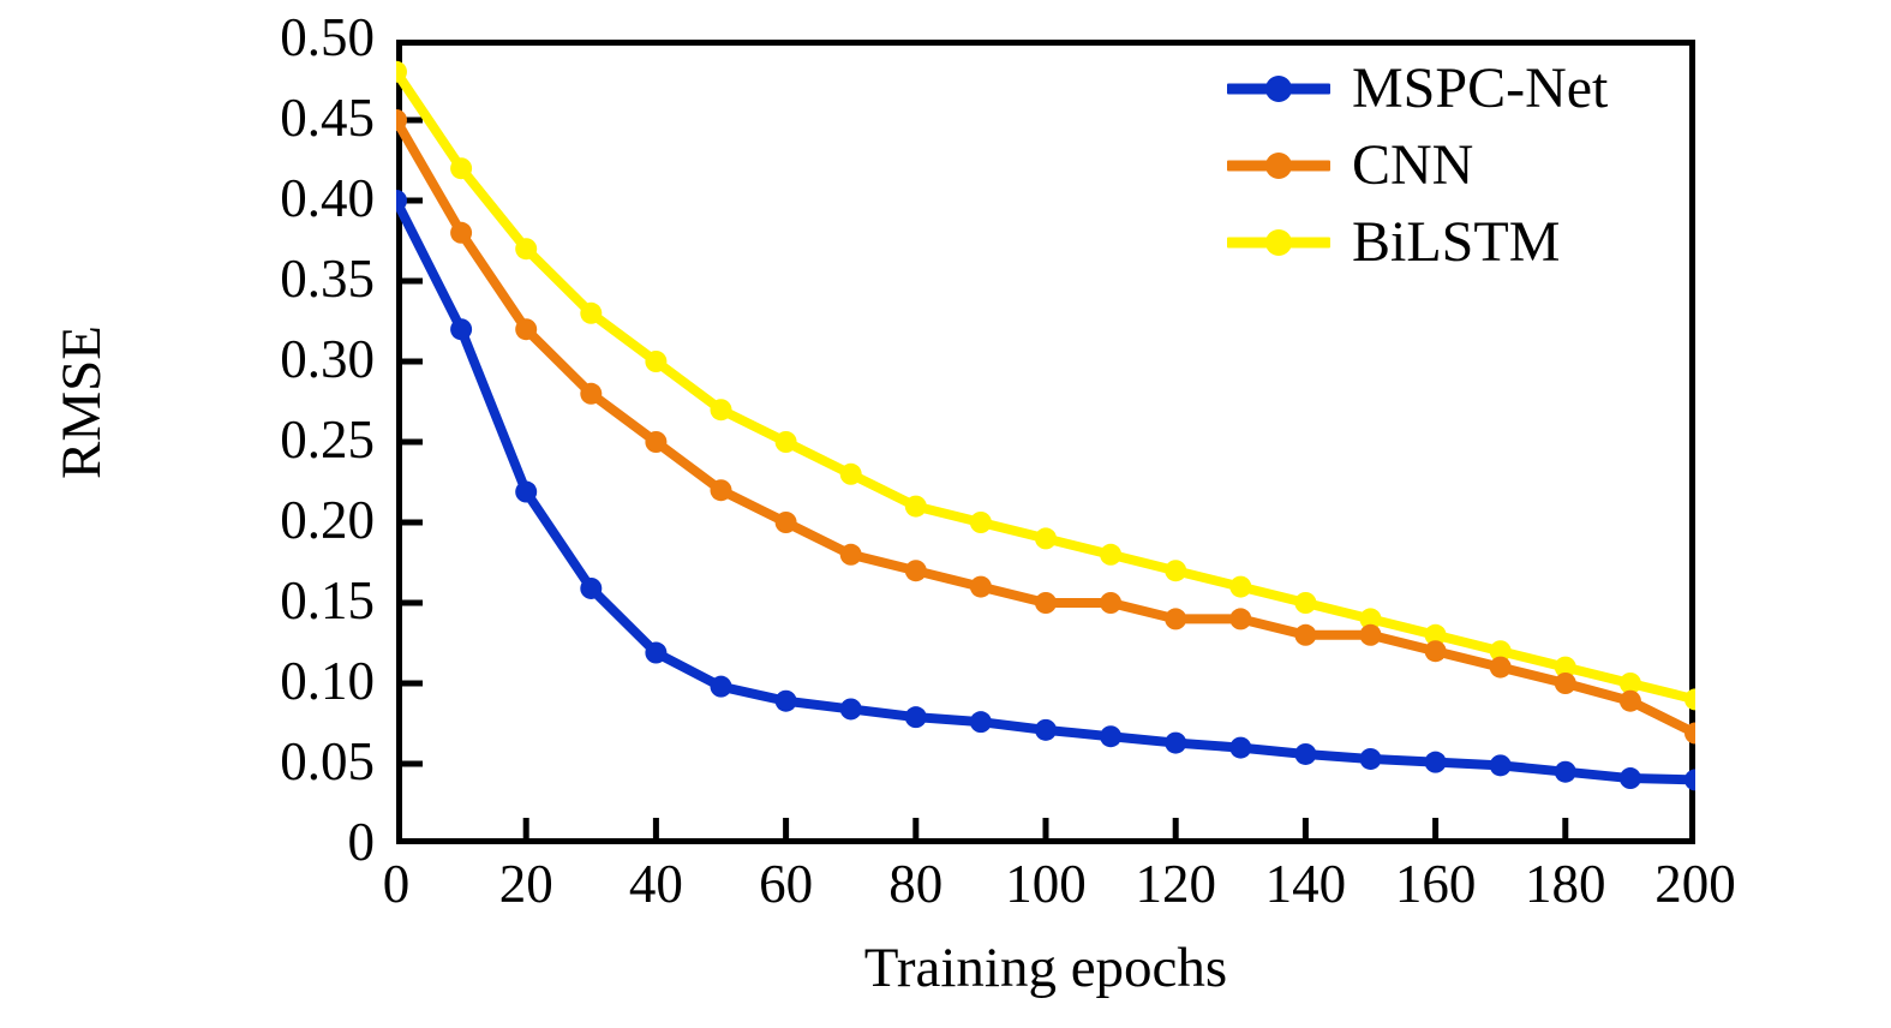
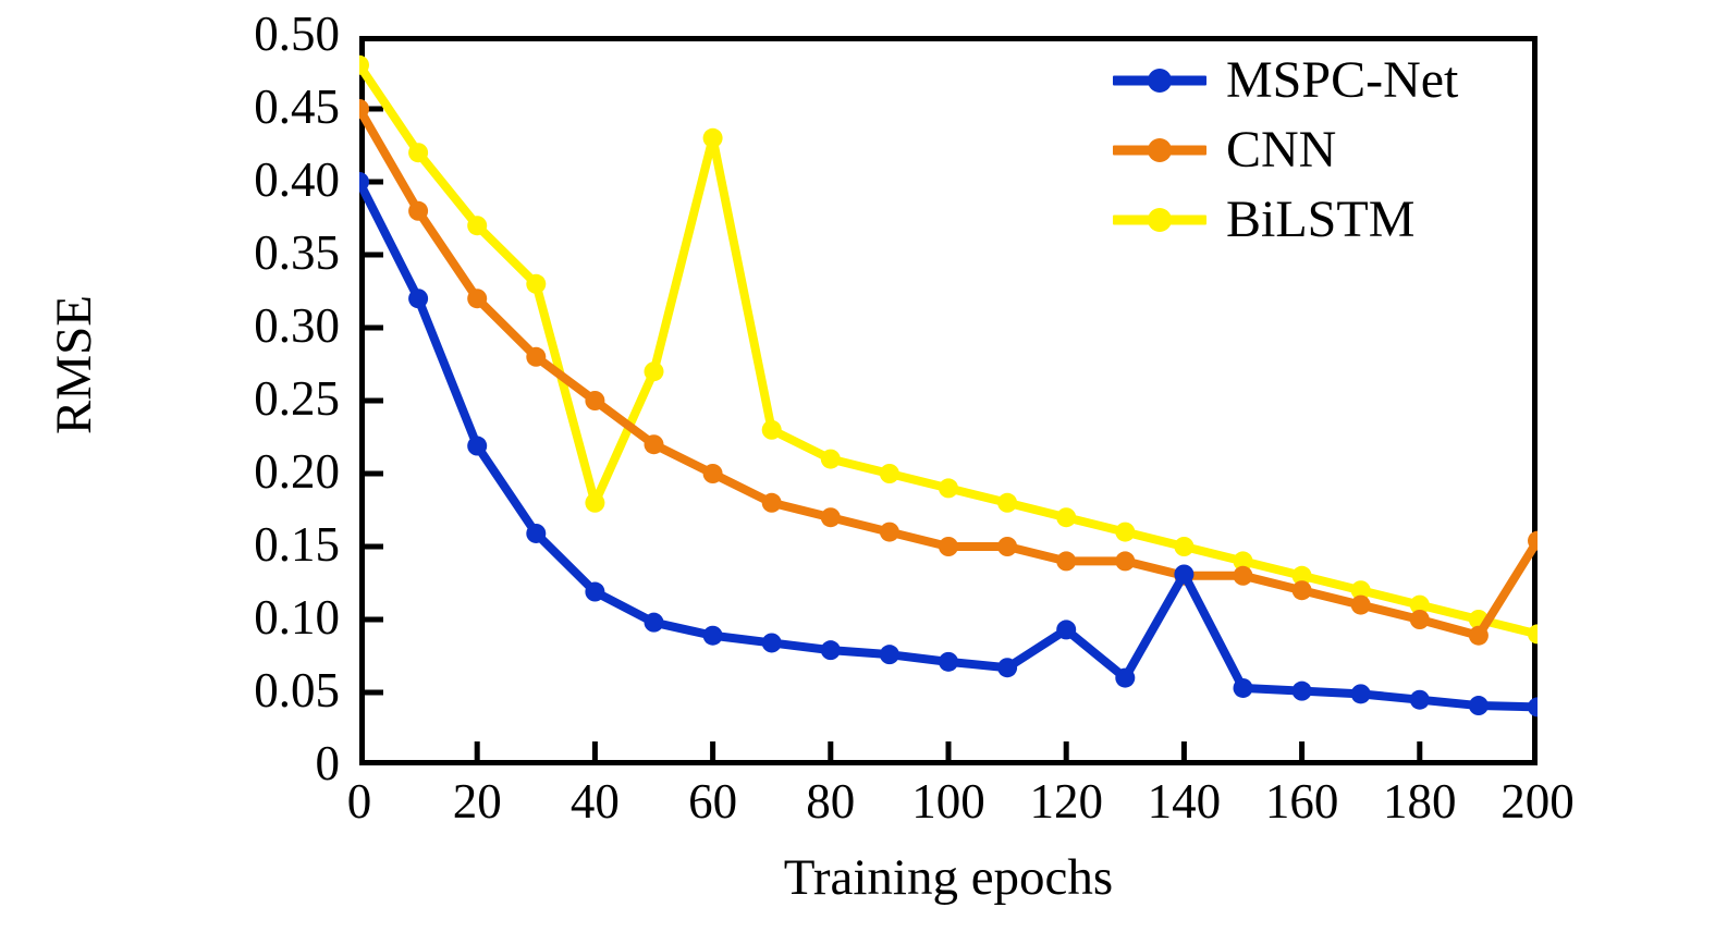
BiLSTM/40: 0.30 -> 0.18
BiLSTM/60: 0.25 -> 0.43
MSPC-Net/120: 0.063 -> 0.093
MSPC-Net/140: 0.056 -> 0.131
CNN/200: 0.069 -> 0.154
